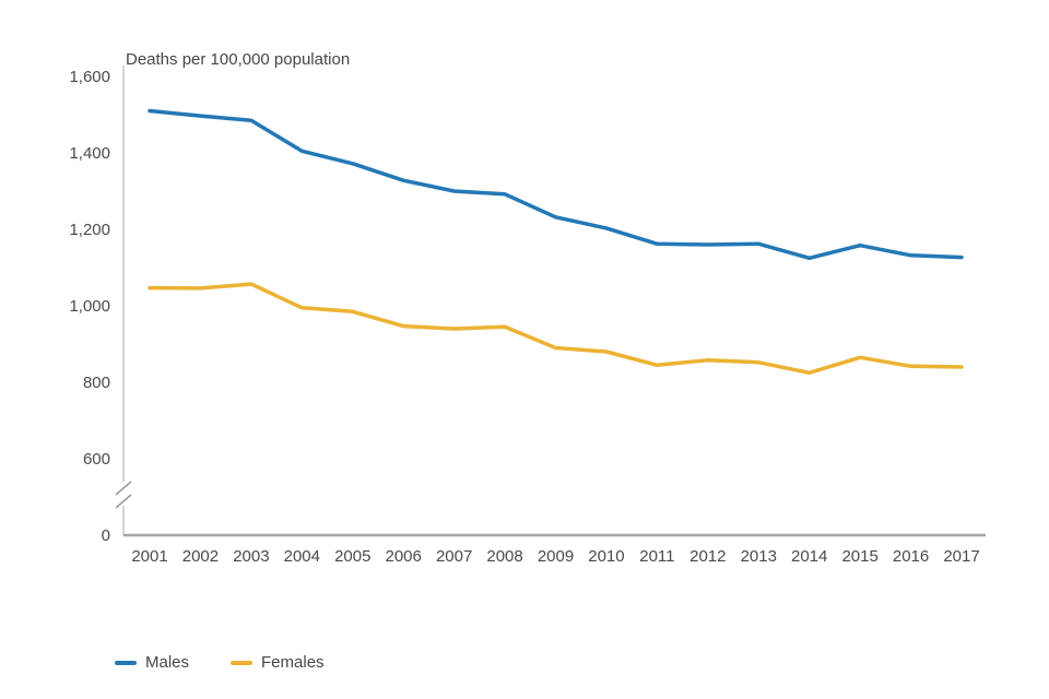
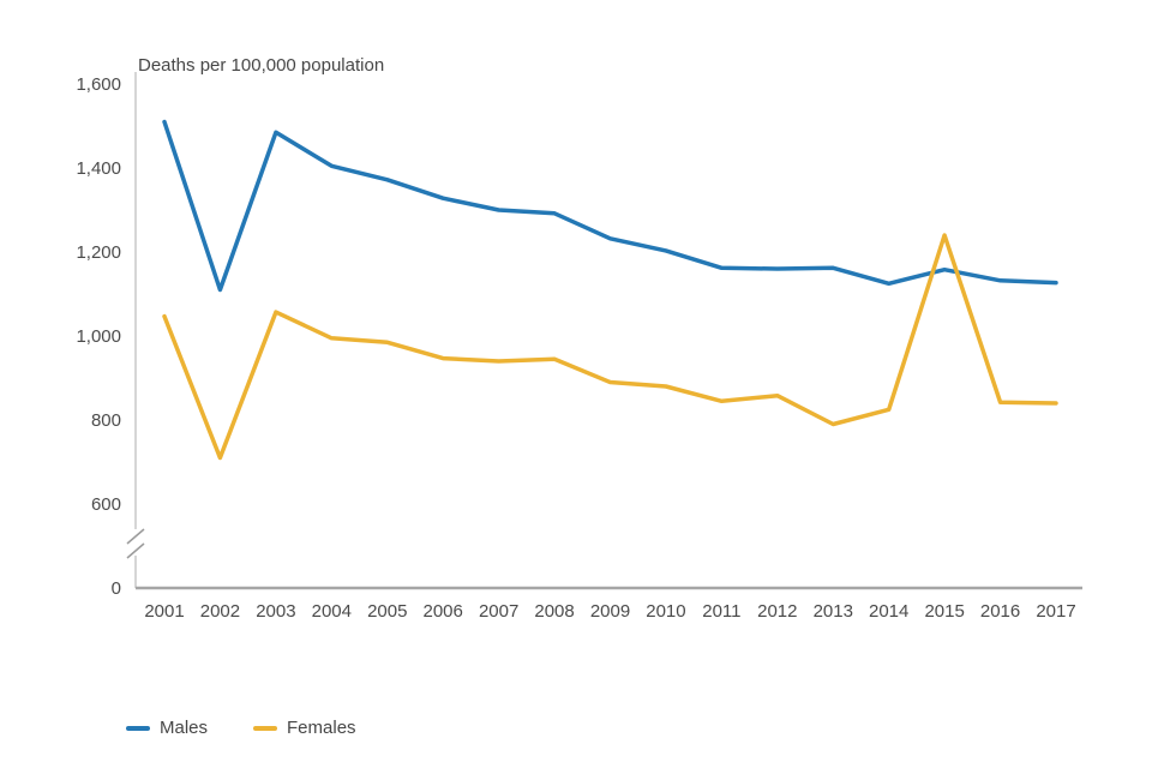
Males/2002: 1500 -> 1110
Females/2002: 1050 -> 710
Females/2013: 850 -> 790
Females/2015: 860 -> 1240
